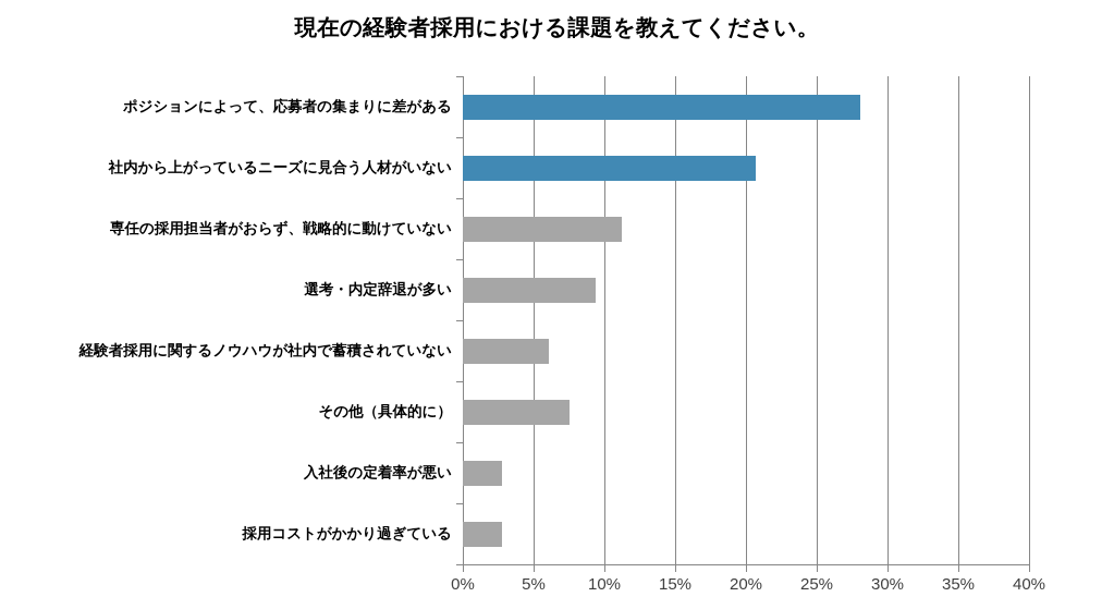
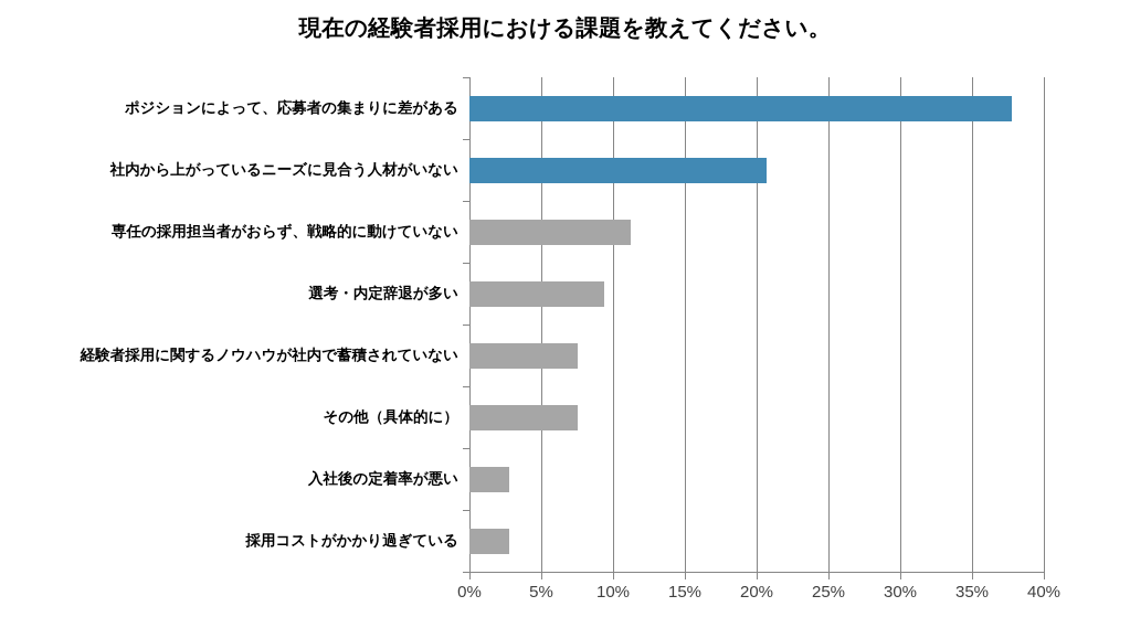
ポジションによって、応募者の集まりに差がある: 28.1% -> 37.8%
経験者採用に関するノウハウが社内で蓄積されていない: 6.1% -> 7.5%
